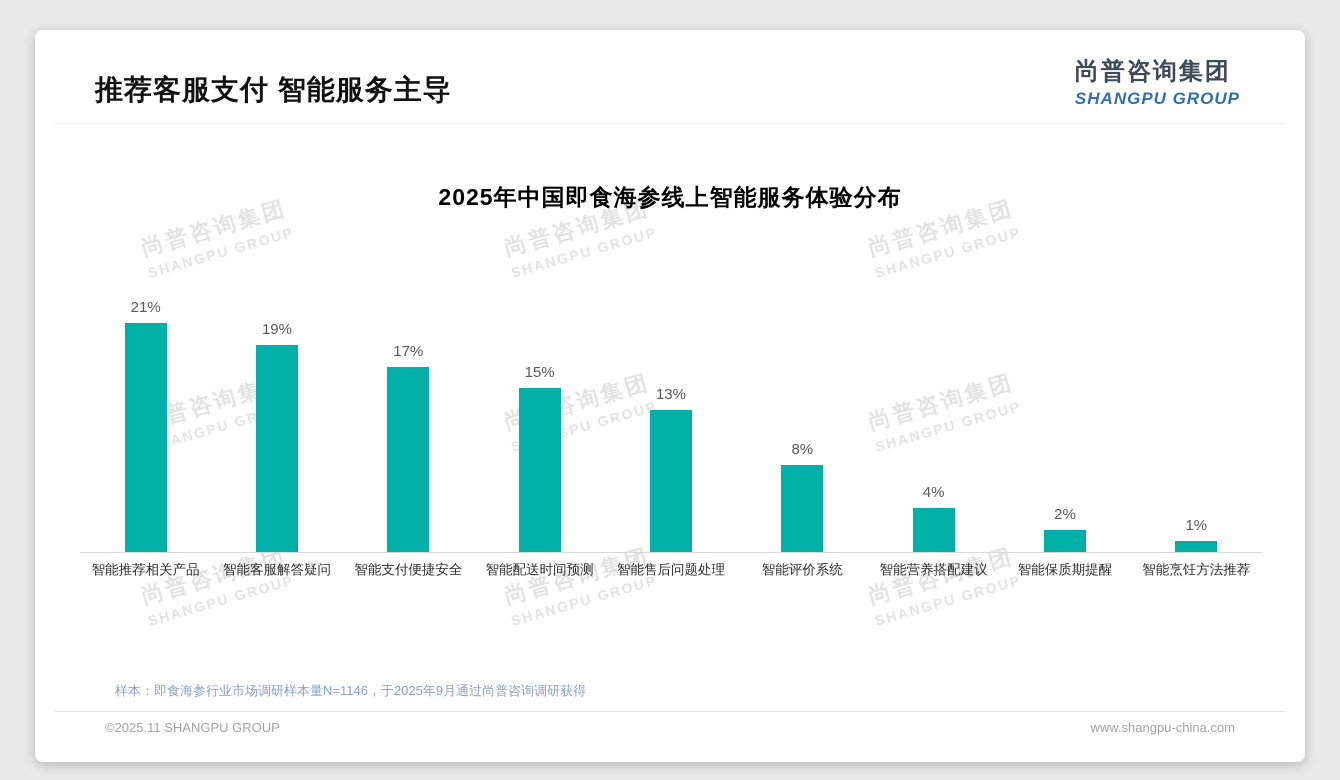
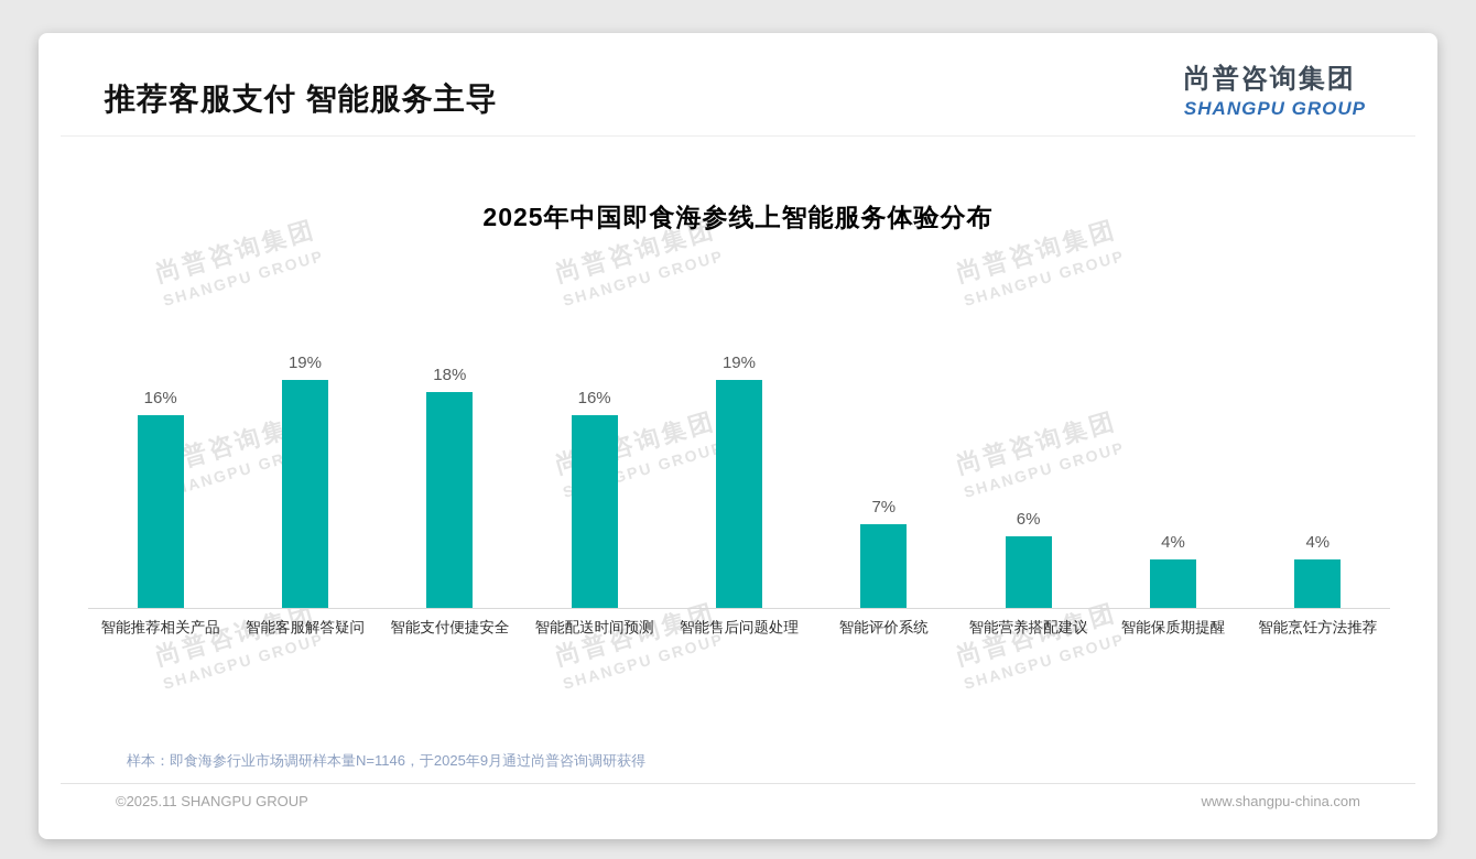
智能推荐相关产品: 21% -> 16%
智能支付便捷安全: 17% -> 18%
智能配送时间预测: 15% -> 16%
智能售后问题处理: 13% -> 19%
智能评价系统: 8% -> 7%
智能营养搭配建议: 4% -> 6%
智能保质期提醒: 2% -> 4%
智能烹饪方法推荐: 1% -> 4%
